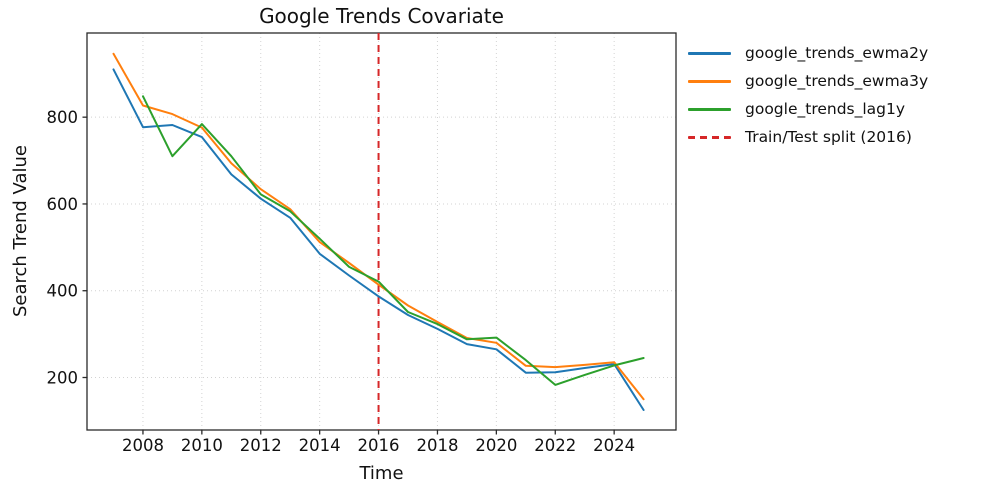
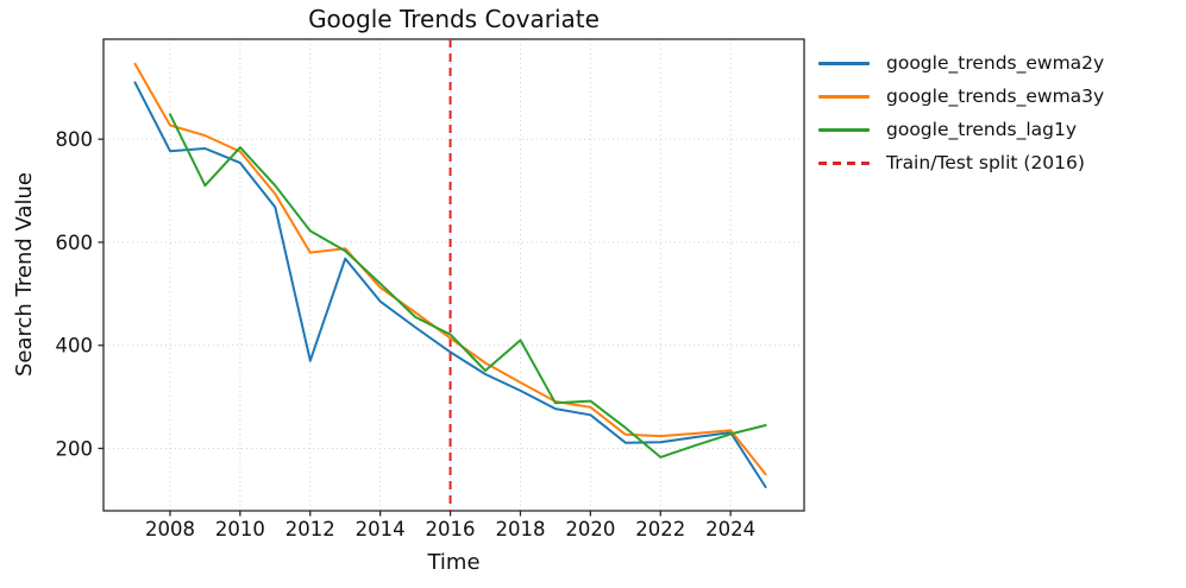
google_trends_ewma2y/2012: 610 -> 370
google_trends_ewma3y/2012: 630 -> 580
google_trends_lag1y/2018: 320 -> 410
